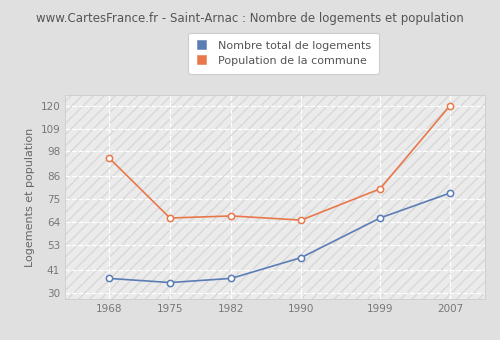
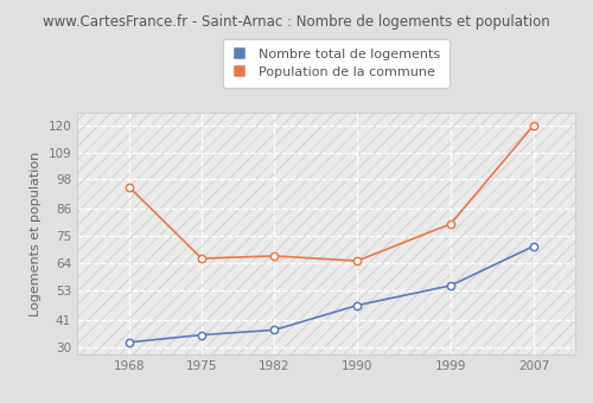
Nombre total de logements/1968: 37 -> 32
Nombre total de logements/1999: 66 -> 55
Nombre total de logements/2007: 78 -> 71
